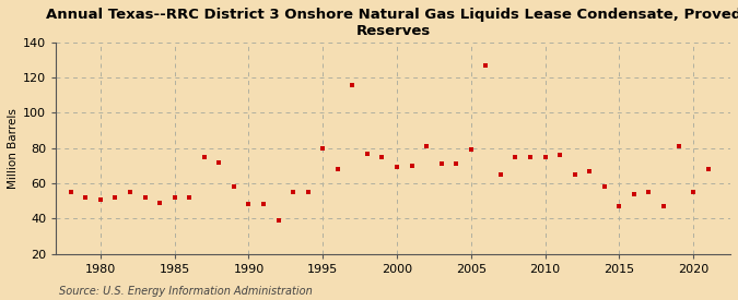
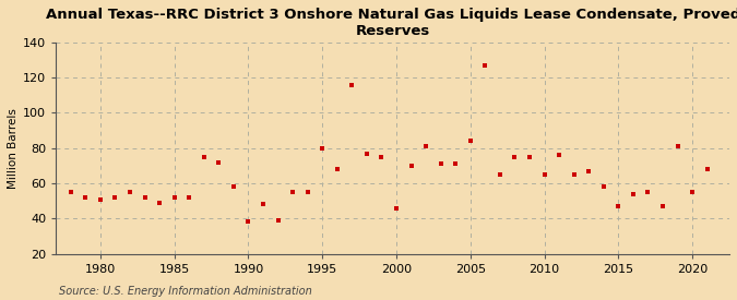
1990: 48 -> 38
2000: 69 -> 46
2005: 79 -> 84
2010: 75 -> 65
